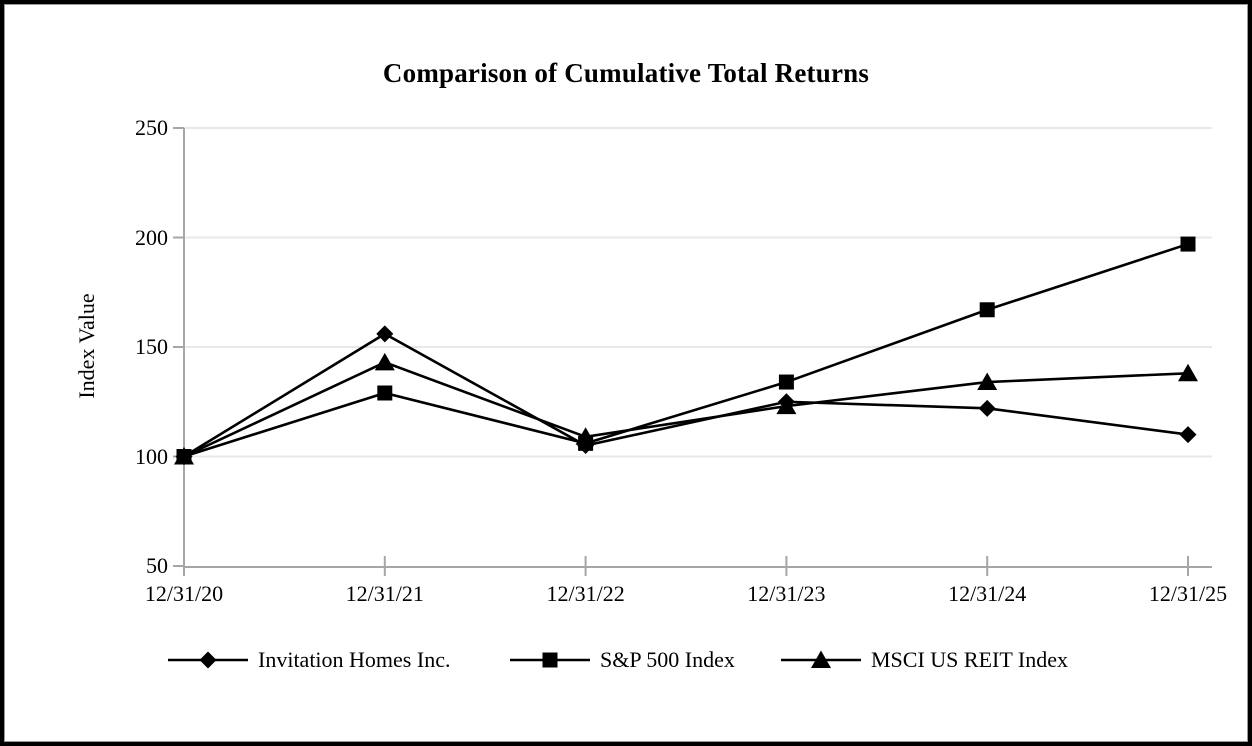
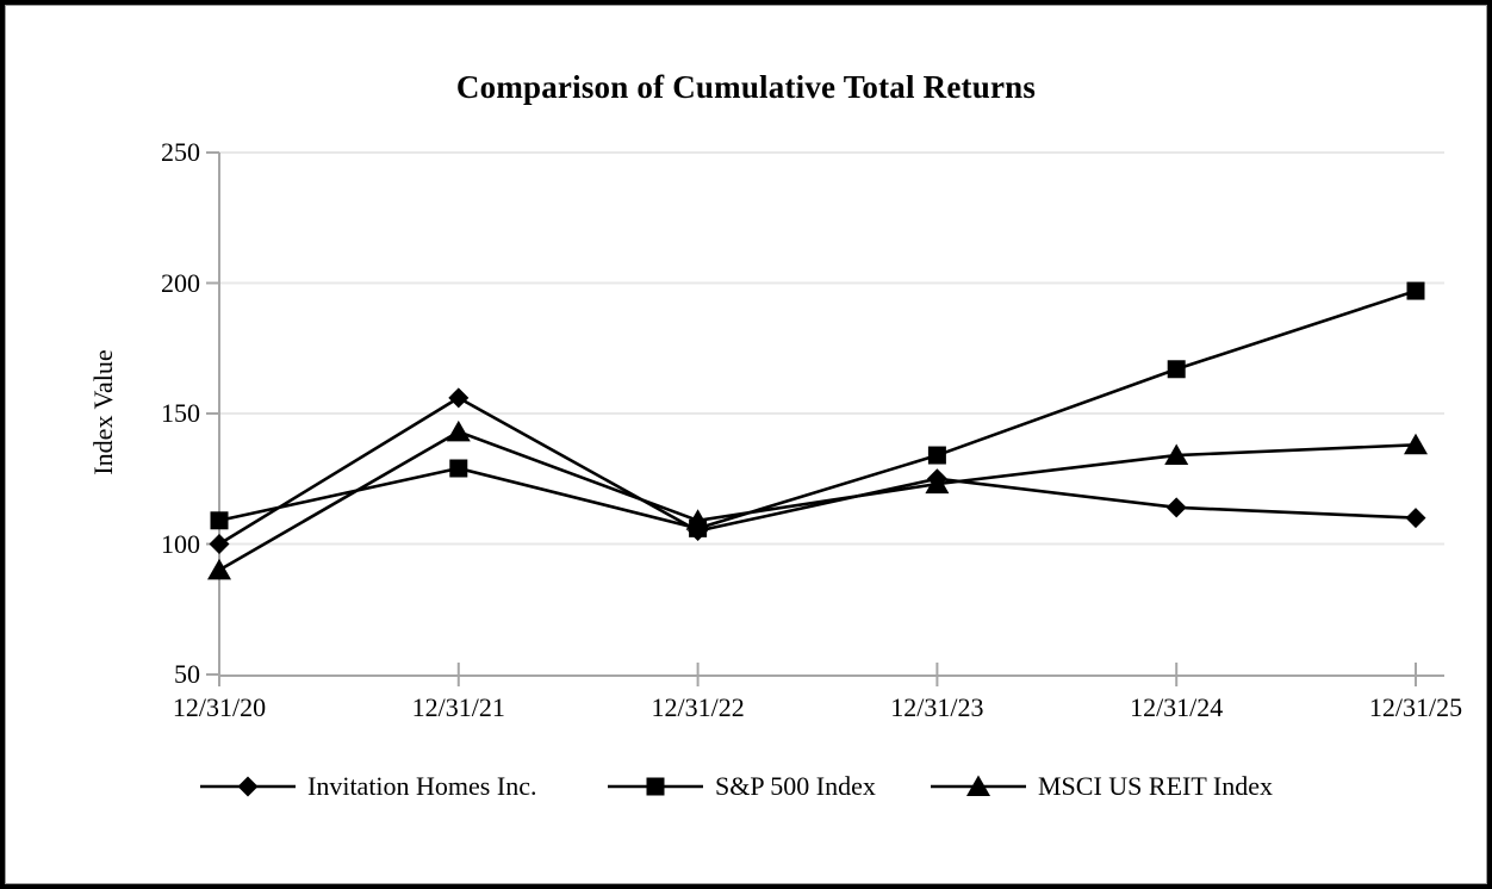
S&P 500 Index/12/31/20: 100 -> 109
MSCI US REIT Index/12/31/20: 100 -> 90
Invitation Homes Inc./12/31/24: 122 -> 114
